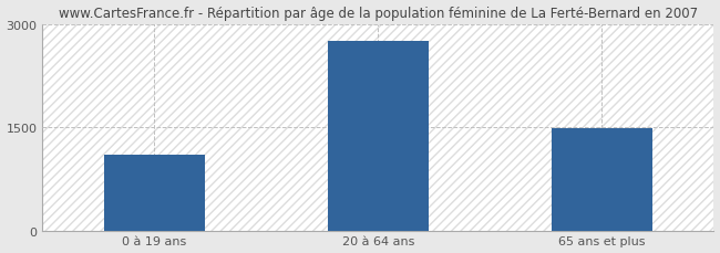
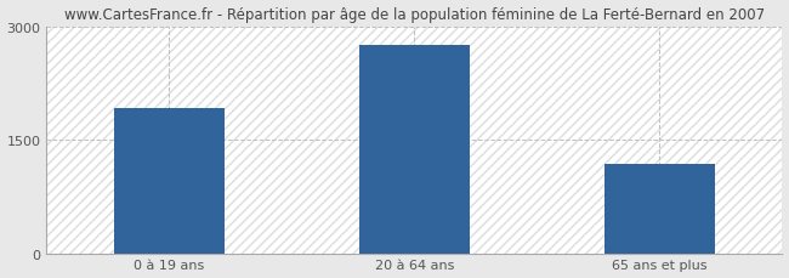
0 à 19 ans: 1100 -> 1920
65 ans et plus: 1480 -> 1180
